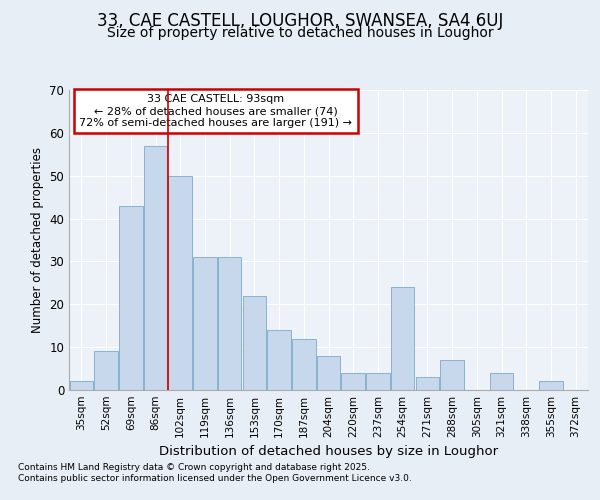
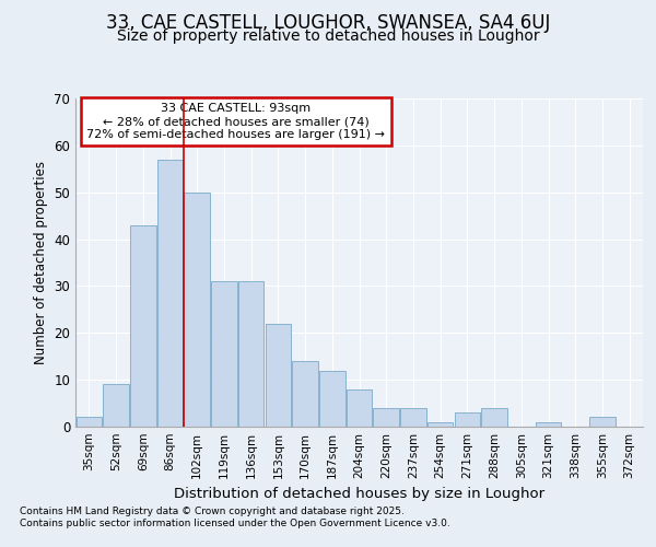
254sqm: 24 -> 1
288sqm: 7 -> 4
321sqm: 4 -> 1
